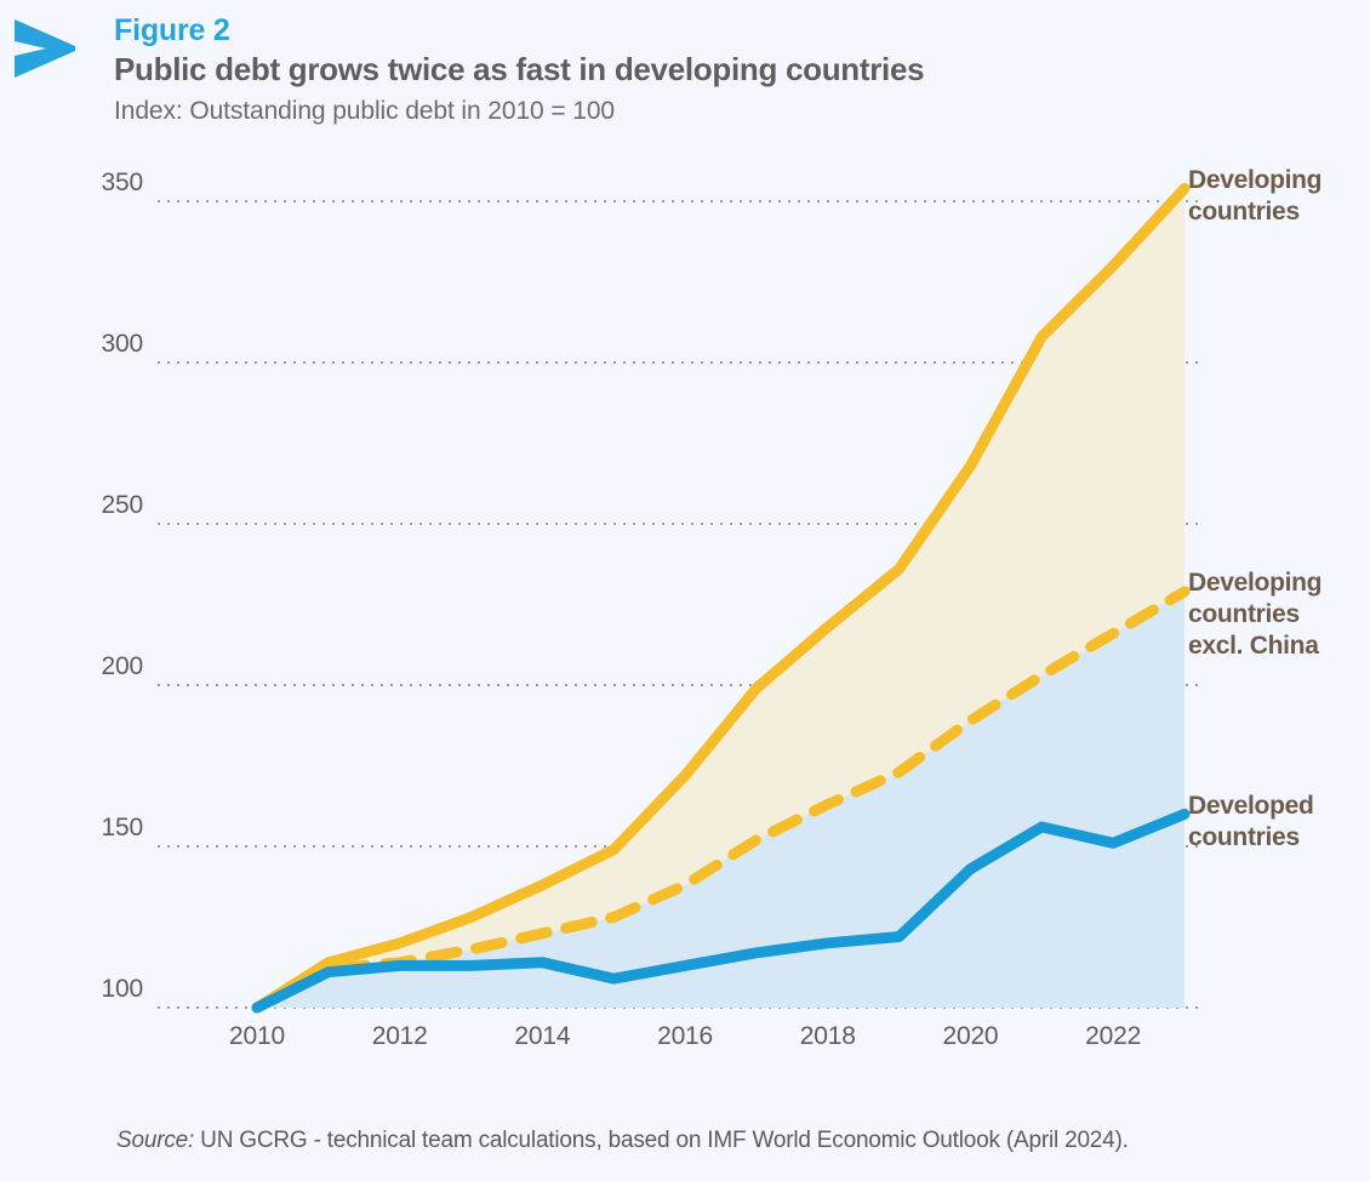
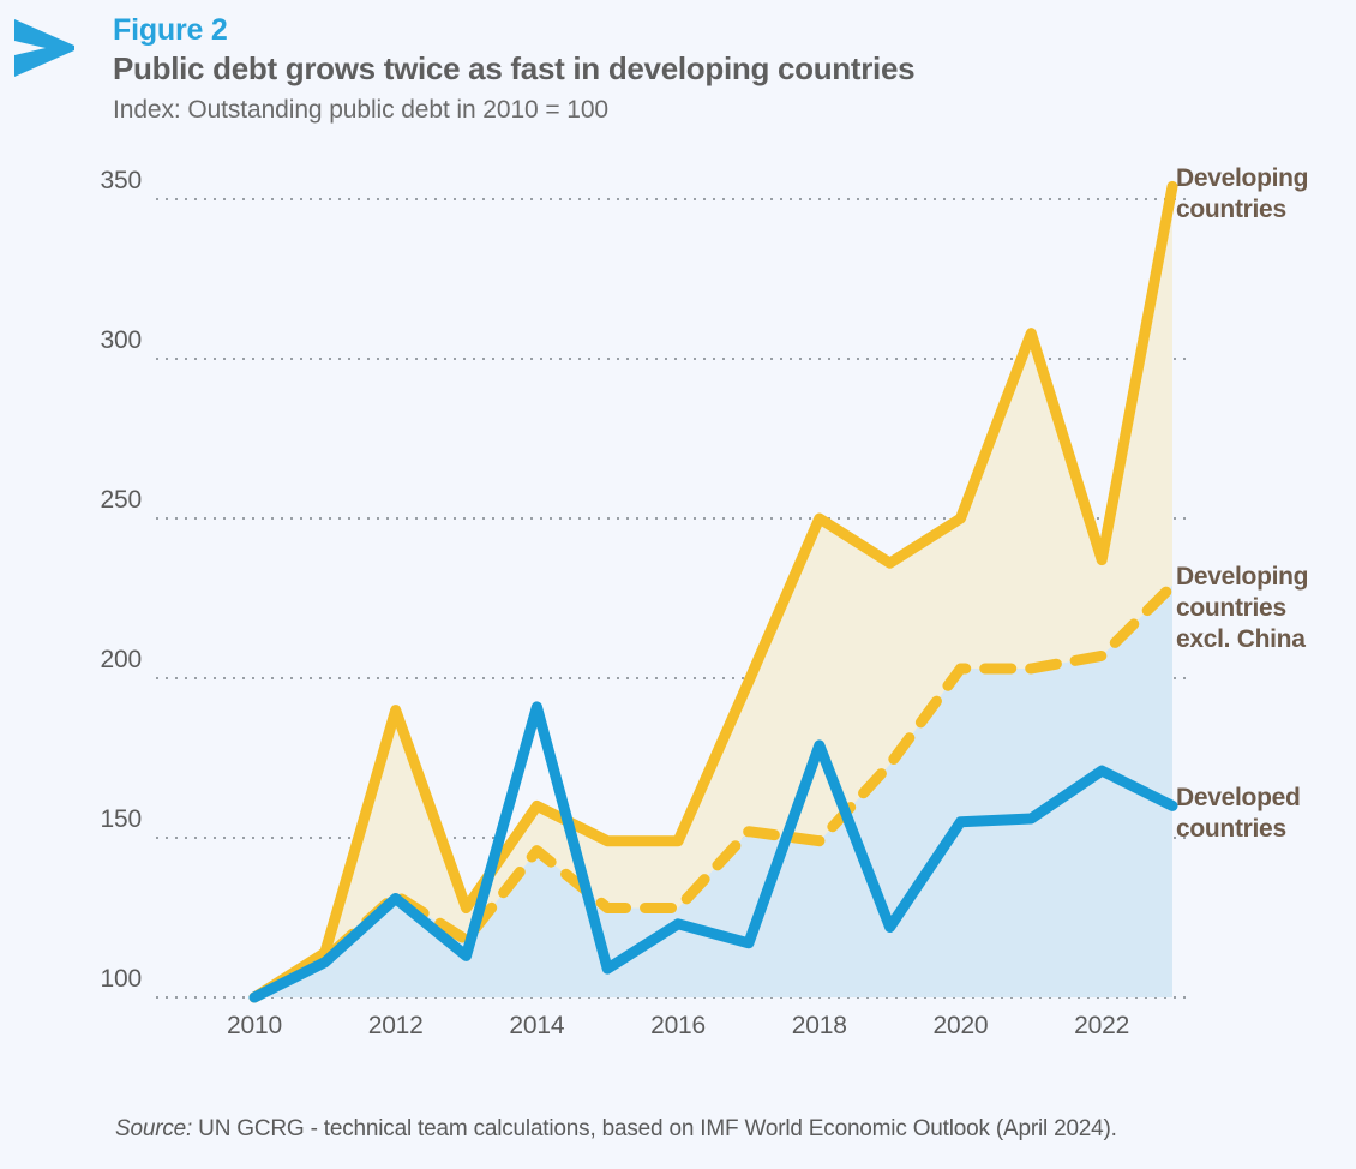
Developing countries/2012: 120 -> 190
Developing countries excl. China/2012: 114 -> 132
Developed countries/2012: 113 -> 131
Developing countries/2014: 138 -> 160
Developing countries excl. China/2014: 123 -> 146
Developed countries/2014: 114 -> 191
Developing countries/2016: 172 -> 149
Developing countries excl. China/2016: 138 -> 128
Developed countries/2016: 113 -> 123
Developing countries/2018: 218 -> 250
Developing countries excl. China/2018: 163 -> 149
Developed countries/2018: 120 -> 179
Developing countries/2020: 268 -> 250
Developing countries excl. China/2020: 189 -> 203
Developed countries/2020: 143 -> 155
Developing countries/2022: 330 -> 237
Developing countries excl. China/2022: 216 -> 207
Developed countries/2022: 151 -> 171
